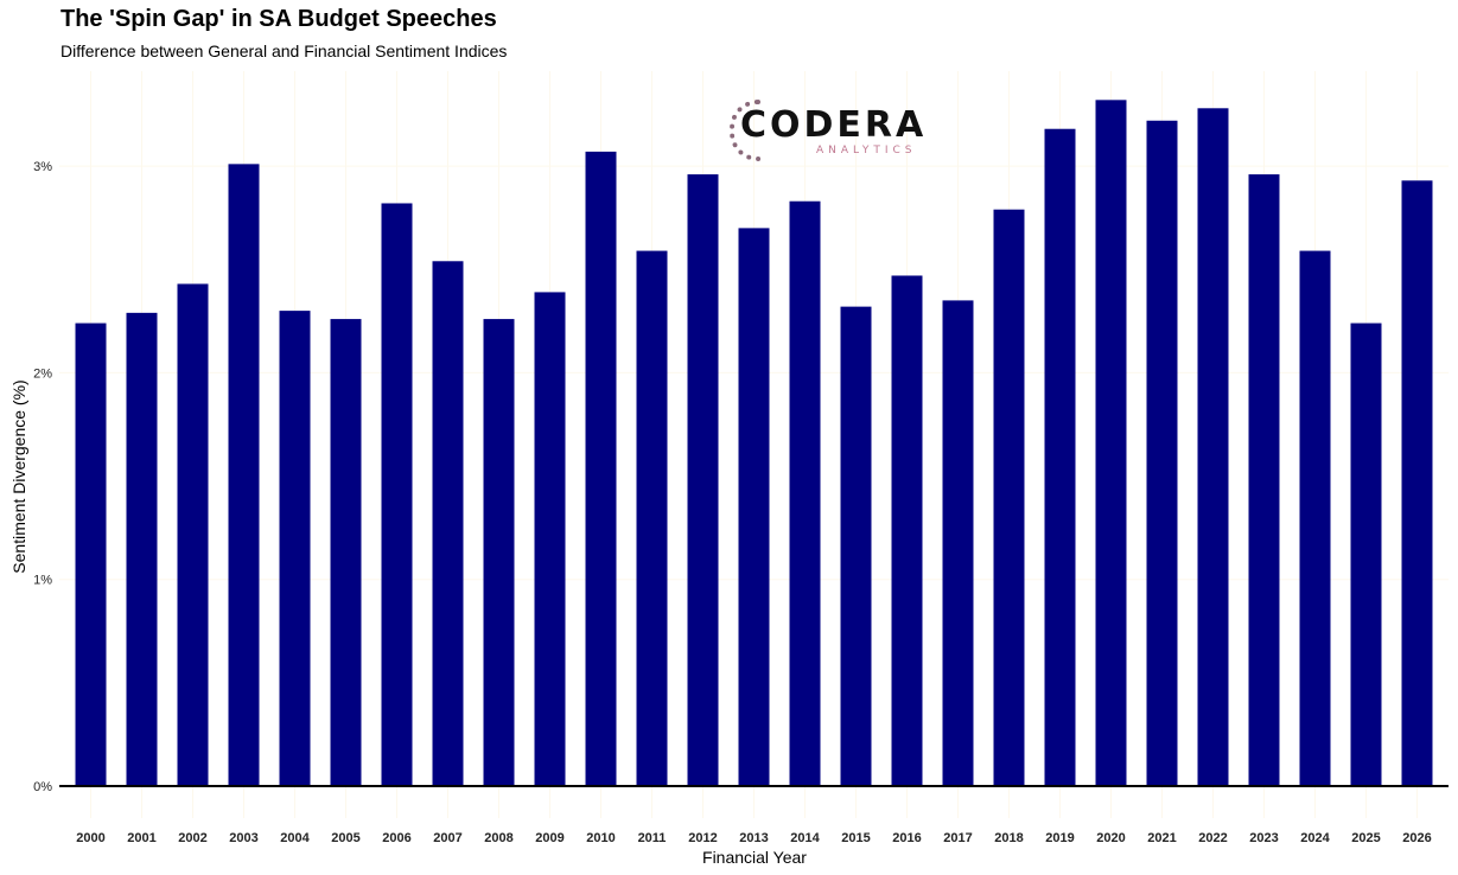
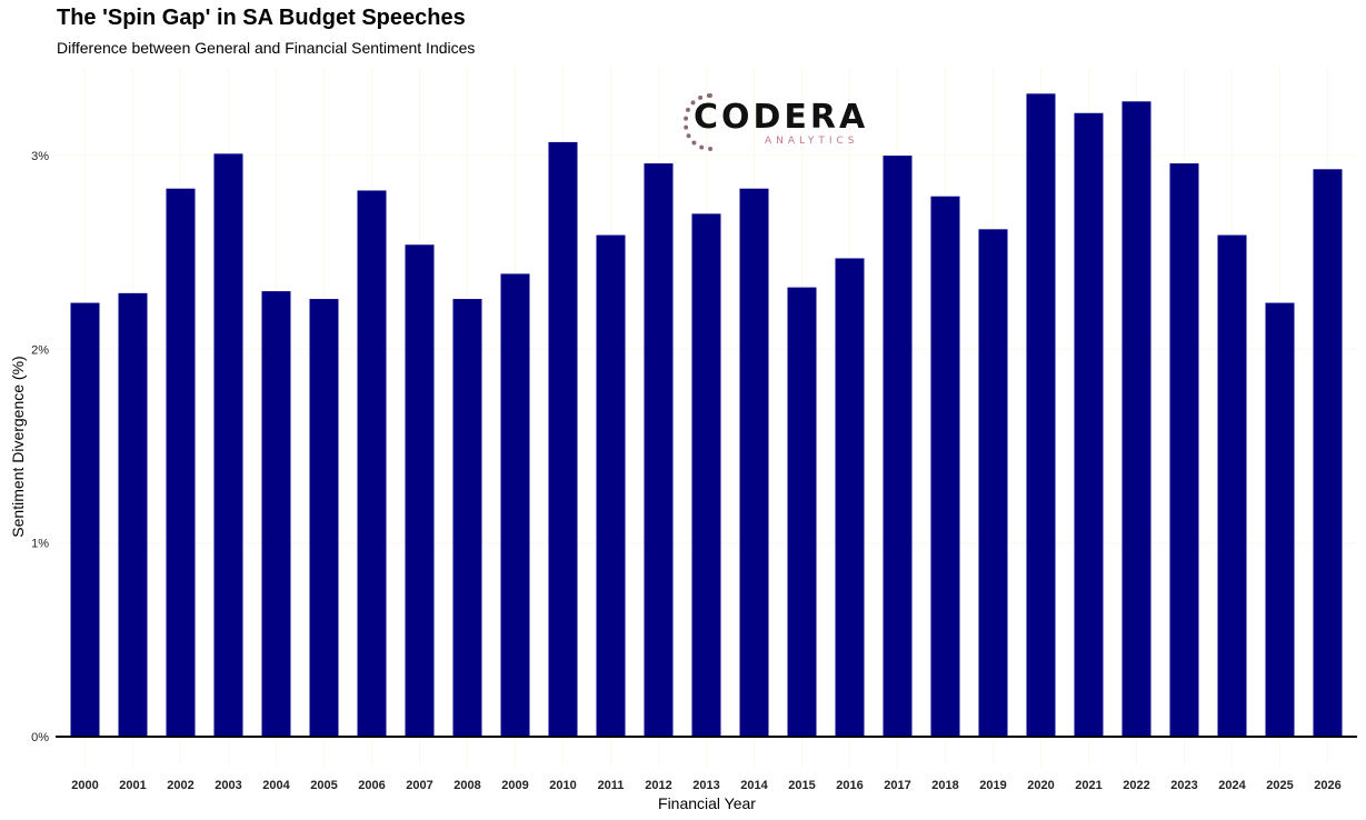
2002: 2.43% -> 2.83%
2017: 2.35% -> 3.00%
2019: 3.18% -> 2.62%
